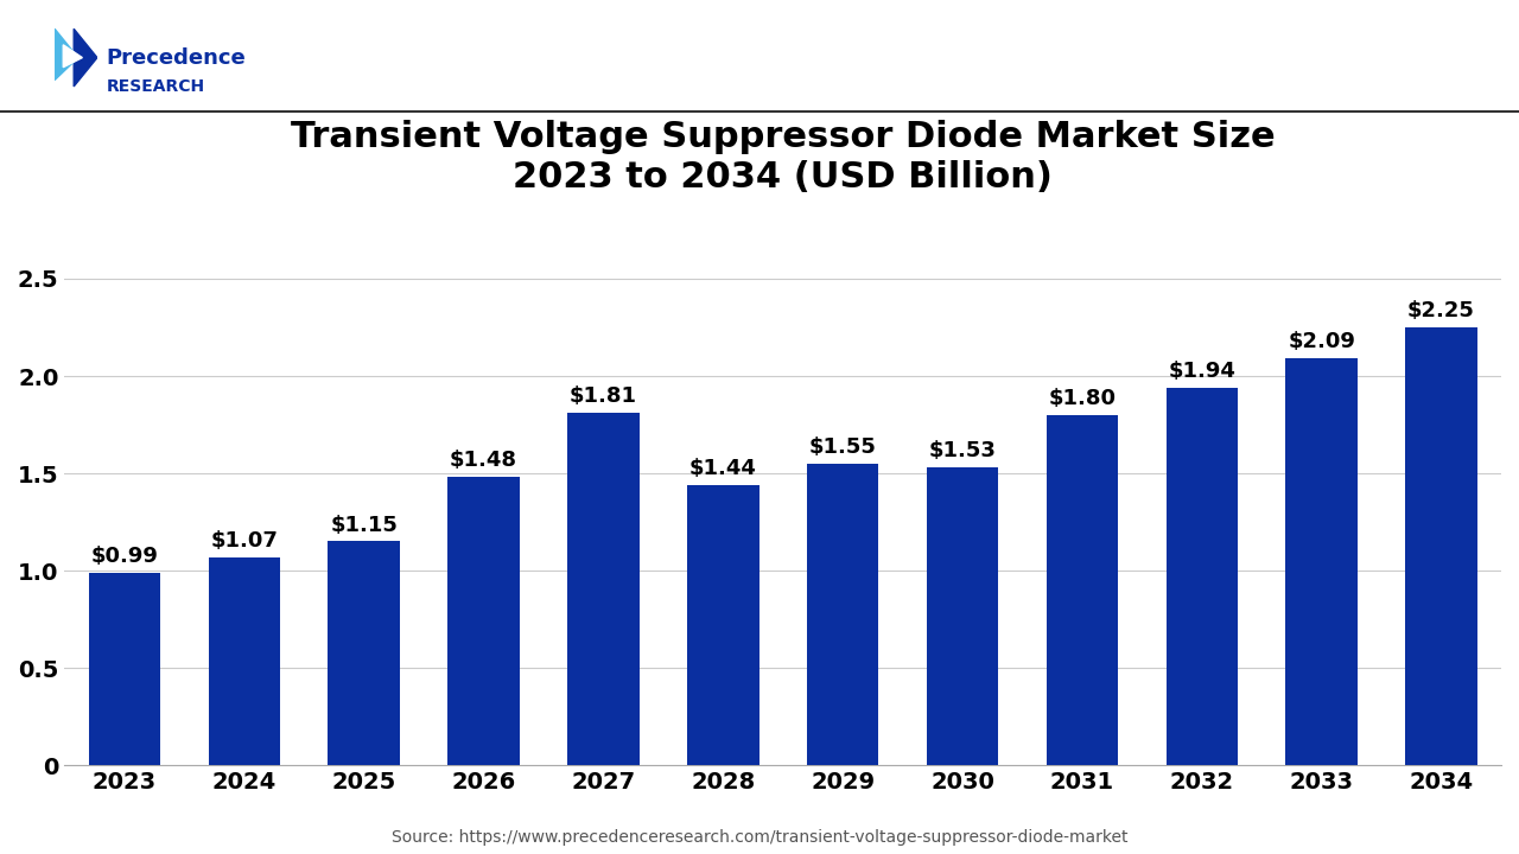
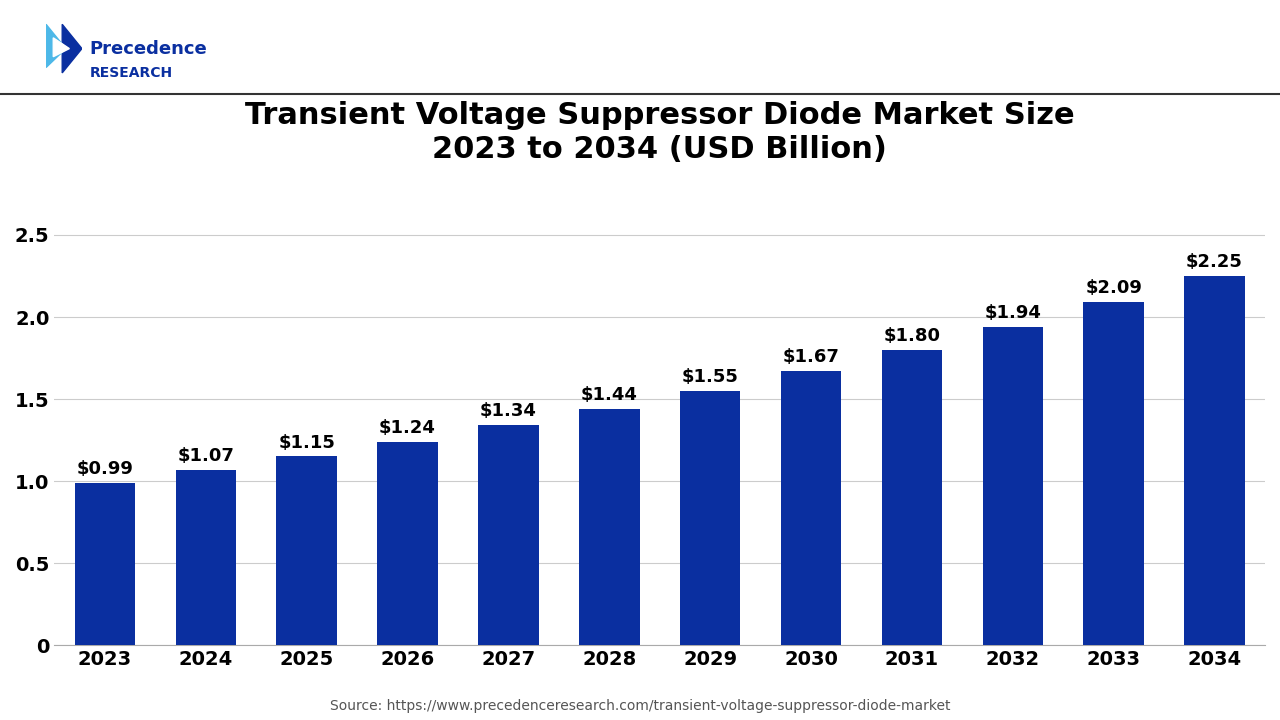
2026: $1.48 -> $1.24
2027: $1.81 -> $1.34
2030: $1.53 -> $1.67
